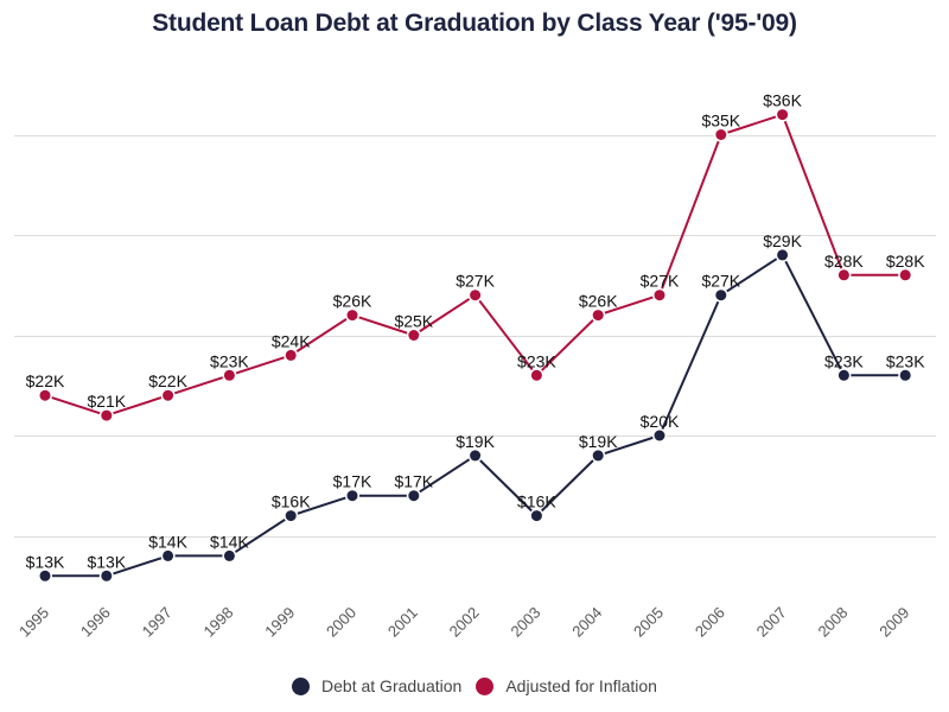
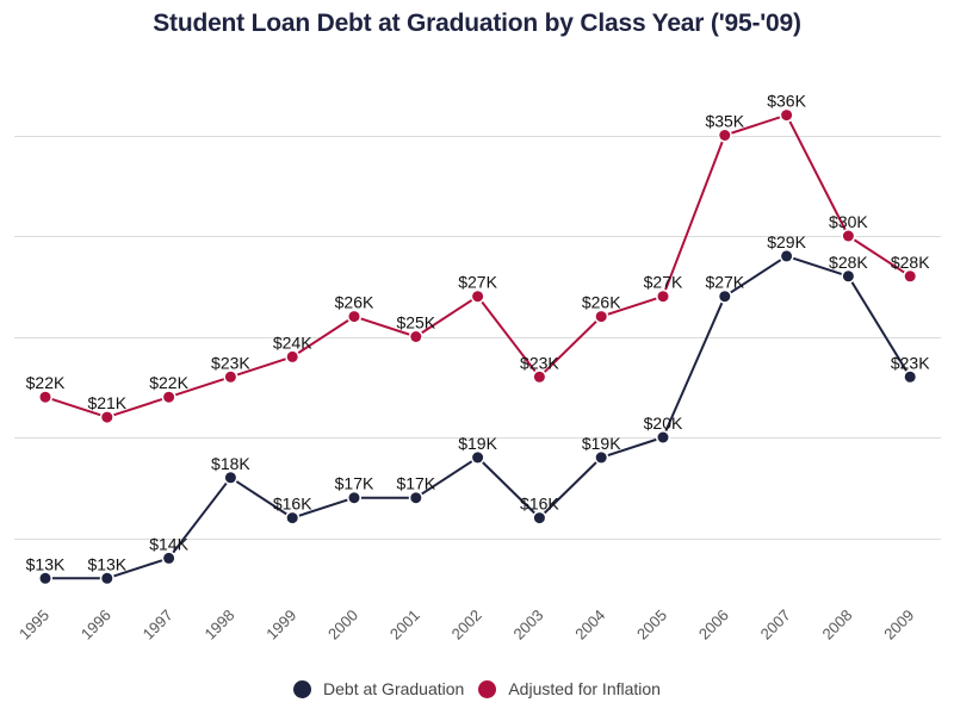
Debt at Graduation/1998: $14K -> $18K
Debt at Graduation/2008: $23K -> $28K
Adjusted for Inflation/2008: $28K -> $30K
